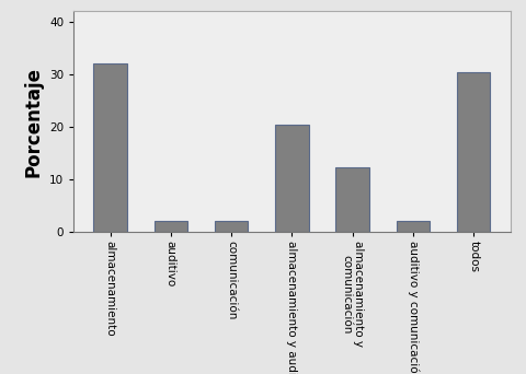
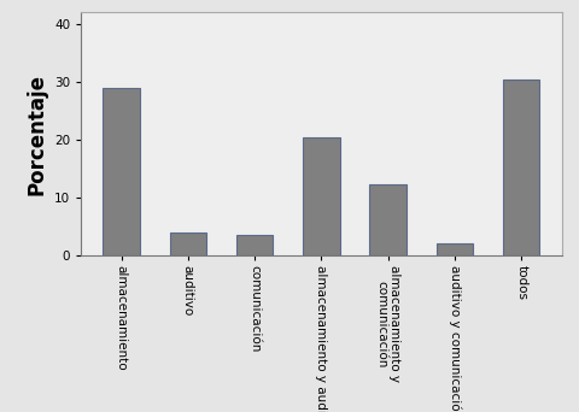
almacenamiento: 32.0 -> 29.0
auditivo: 2.0 -> 4.0
comunicación: 2.0 -> 3.5
